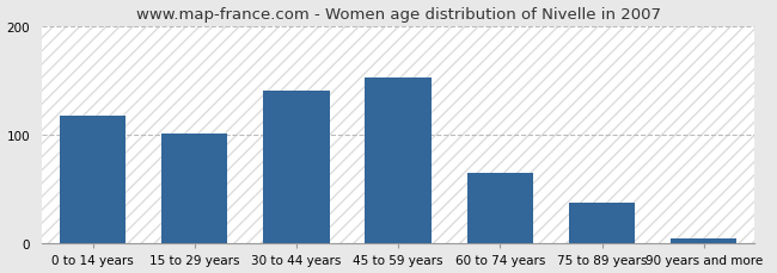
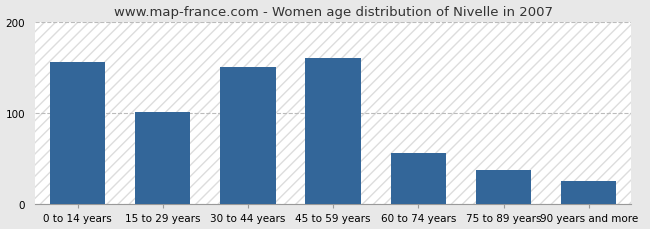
0 to 14 years: 117 -> 156
30 to 44 years: 140 -> 150
45 to 59 years: 152 -> 160
60 to 74 years: 65 -> 56
90 years and more: 5 -> 26
